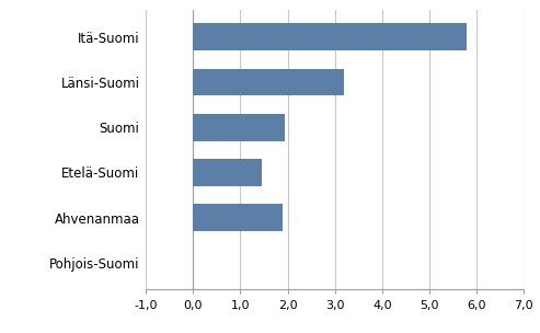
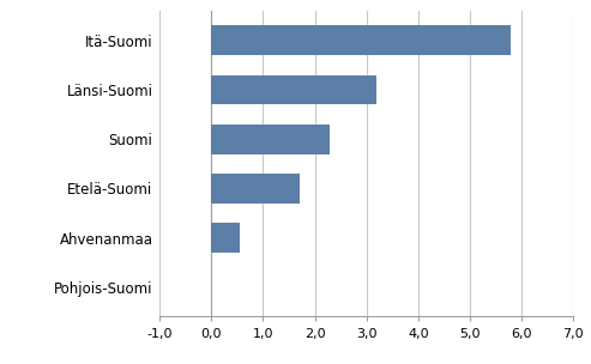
Suomi: 1,95 -> 2,30
Etelä-Suomi: 1,45 -> 1,70
Ahvenanmaa: 1,90 -> 0,55
